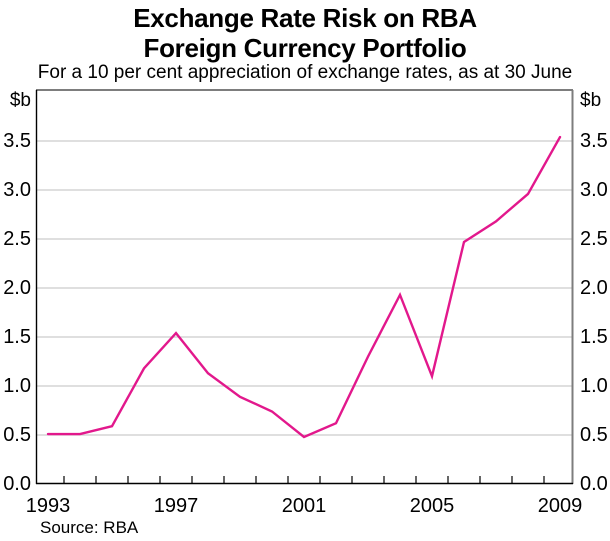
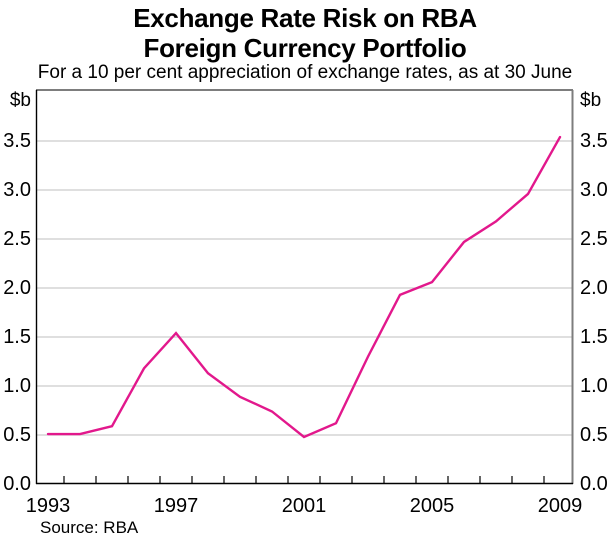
2005: 1.1 -> 2.1
